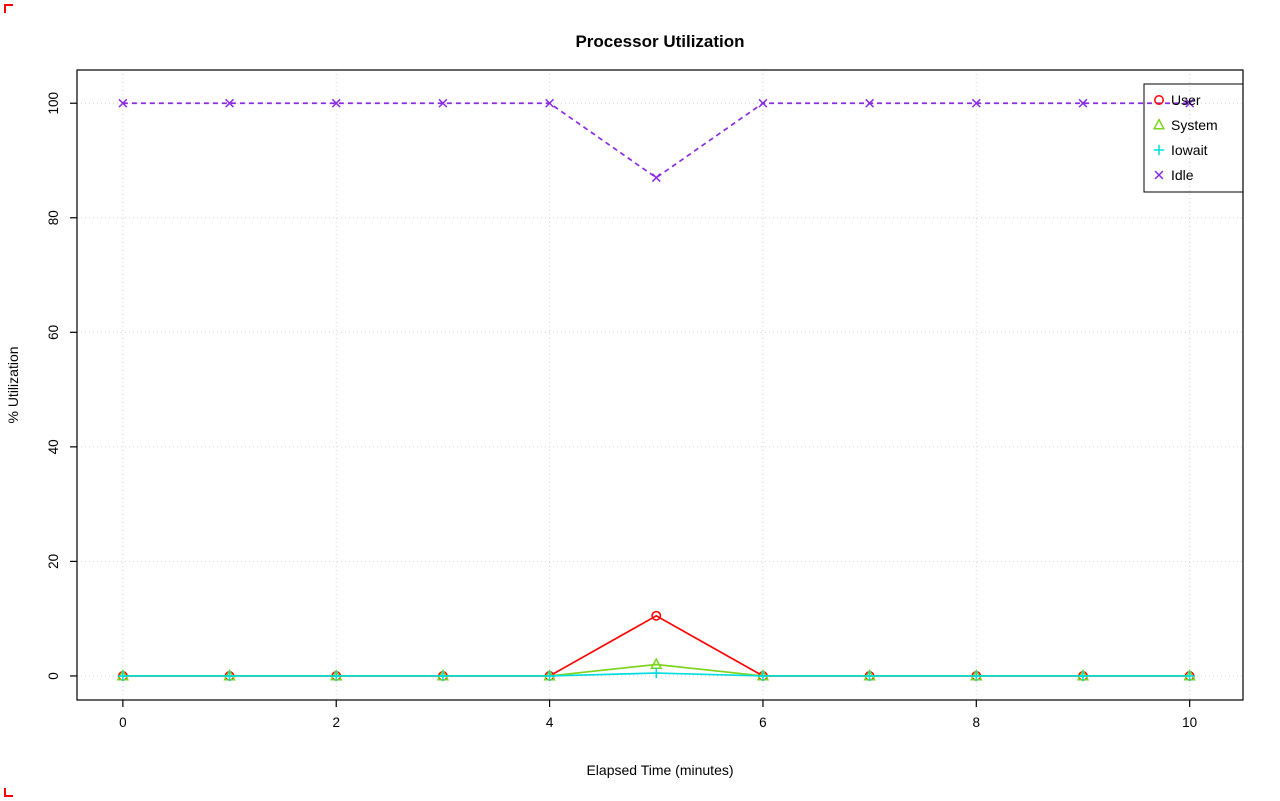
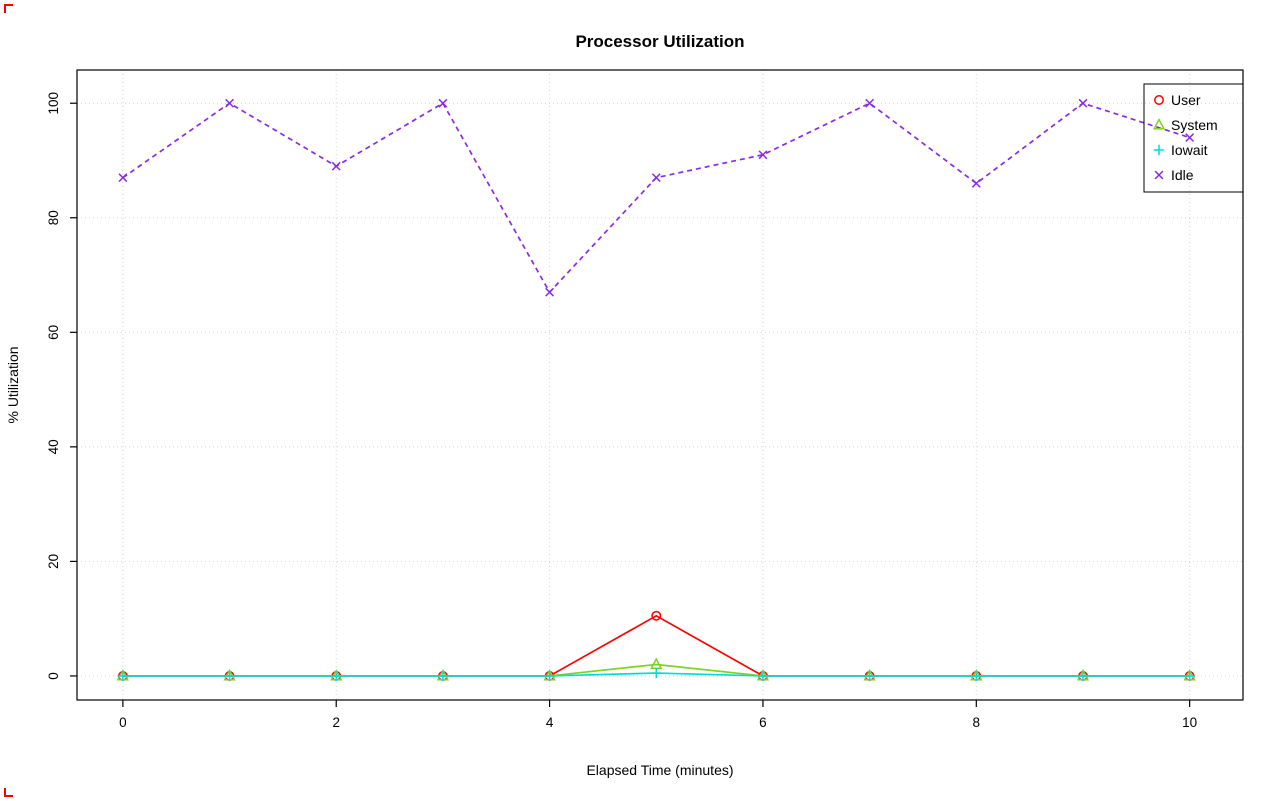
Idle/0: 100 -> 87
Idle/2: 100 -> 89
Idle/4: 100 -> 67
Idle/6: 100 -> 91
Idle/8: 100 -> 86
Idle/10: 100 -> 94
